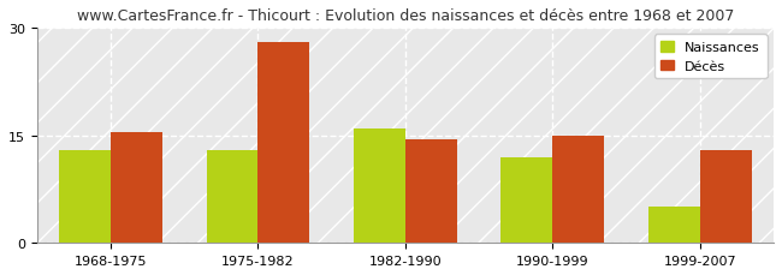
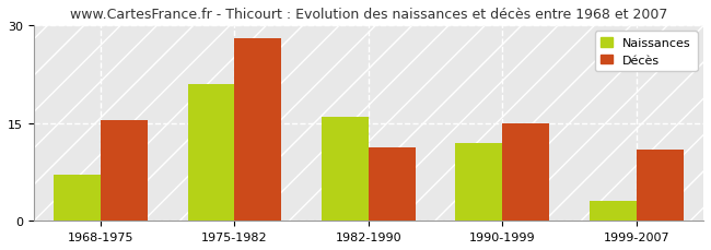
Naissances/1968-1975: 13 -> 7
Naissances/1975-1982: 13 -> 21
Décès/1982-1990: 14.5 -> 11.2
Naissances/1999-2007: 5 -> 3
Décès/1999-2007: 13.0 -> 11.0
